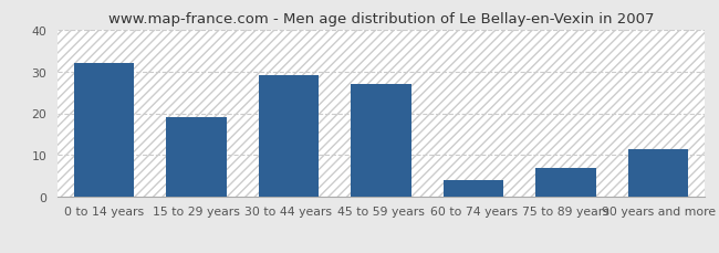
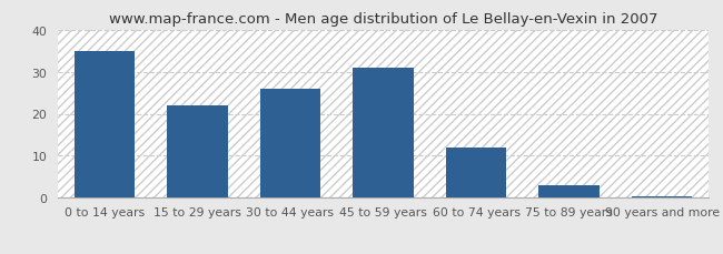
0 to 14 years: 32.0 -> 35.0
15 to 29 years: 19.0 -> 22.0
30 to 44 years: 29.0 -> 26.0
45 to 59 years: 27.0 -> 31.0
60 to 74 years: 4.0 -> 12.0
75 to 89 years: 7.0 -> 3.0
90 years and more: 11.5 -> 0.4
